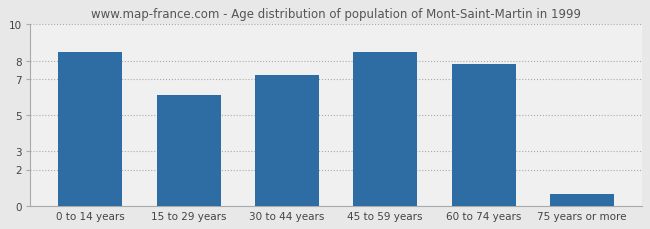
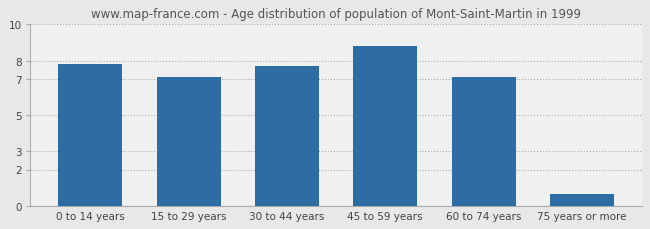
0 to 14 years: 8.4 -> 7.8
15 to 29 years: 6.1 -> 7.1
30 to 44 years: 7.2 -> 7.7
45 to 59 years: 8.4 -> 8.8
60 to 74 years: 7.8 -> 7.1
